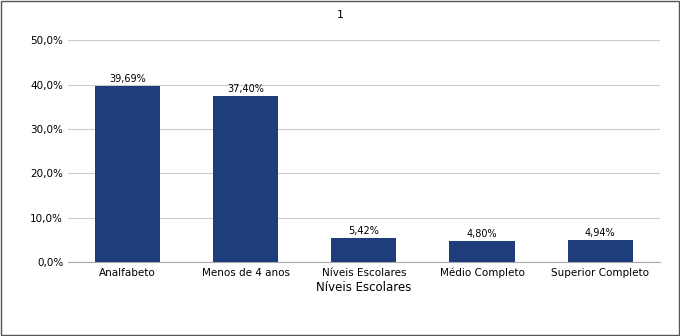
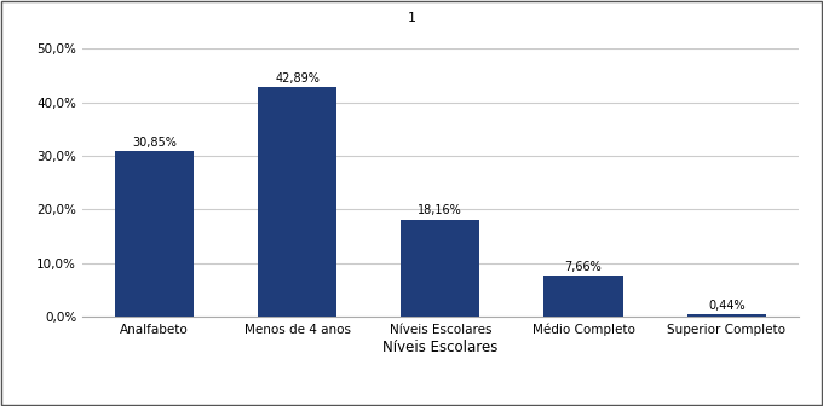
Analfabeto: 39,69% -> 30,85%
Menos de 4 anos: 37,40% -> 42,89%
Níveis Escolares: 5,42% -> 18,16%
Médio Completo: 4,80% -> 7,66%
Superior Completo: 4,94% -> 0,44%
